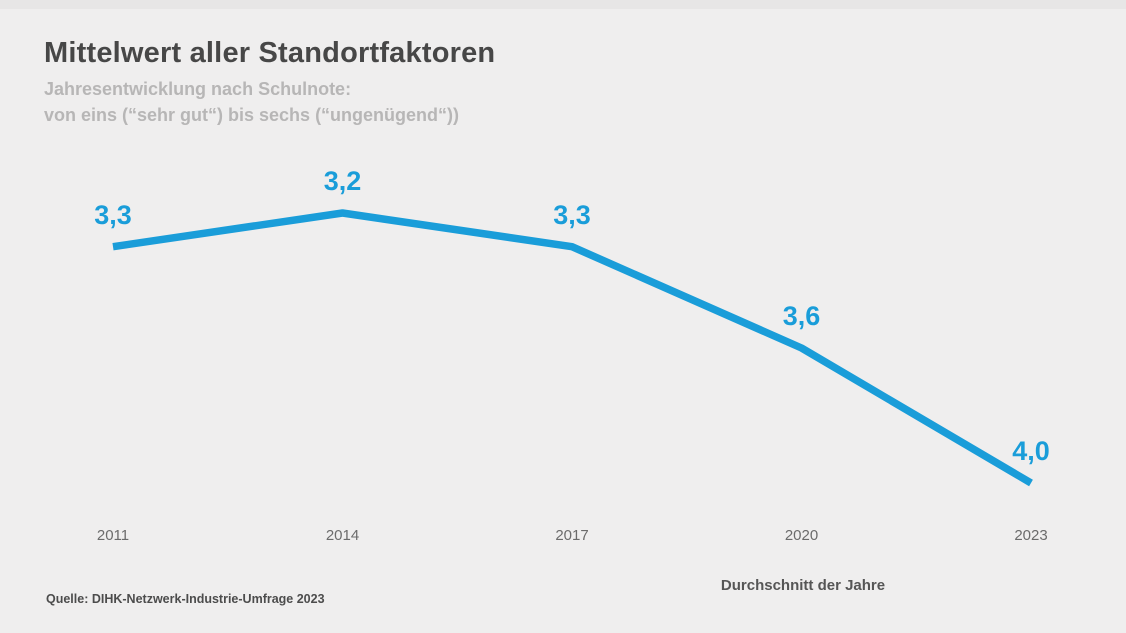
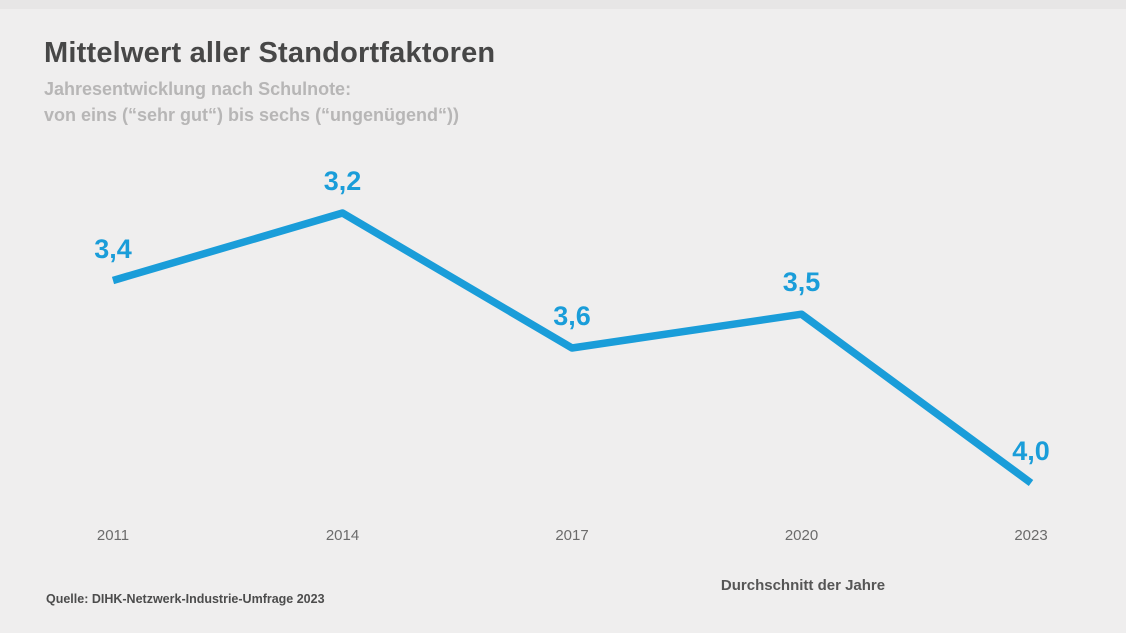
2011: 3,3 -> 3,4
2017: 3,3 -> 3,6
2020: 3,6 -> 3,5
